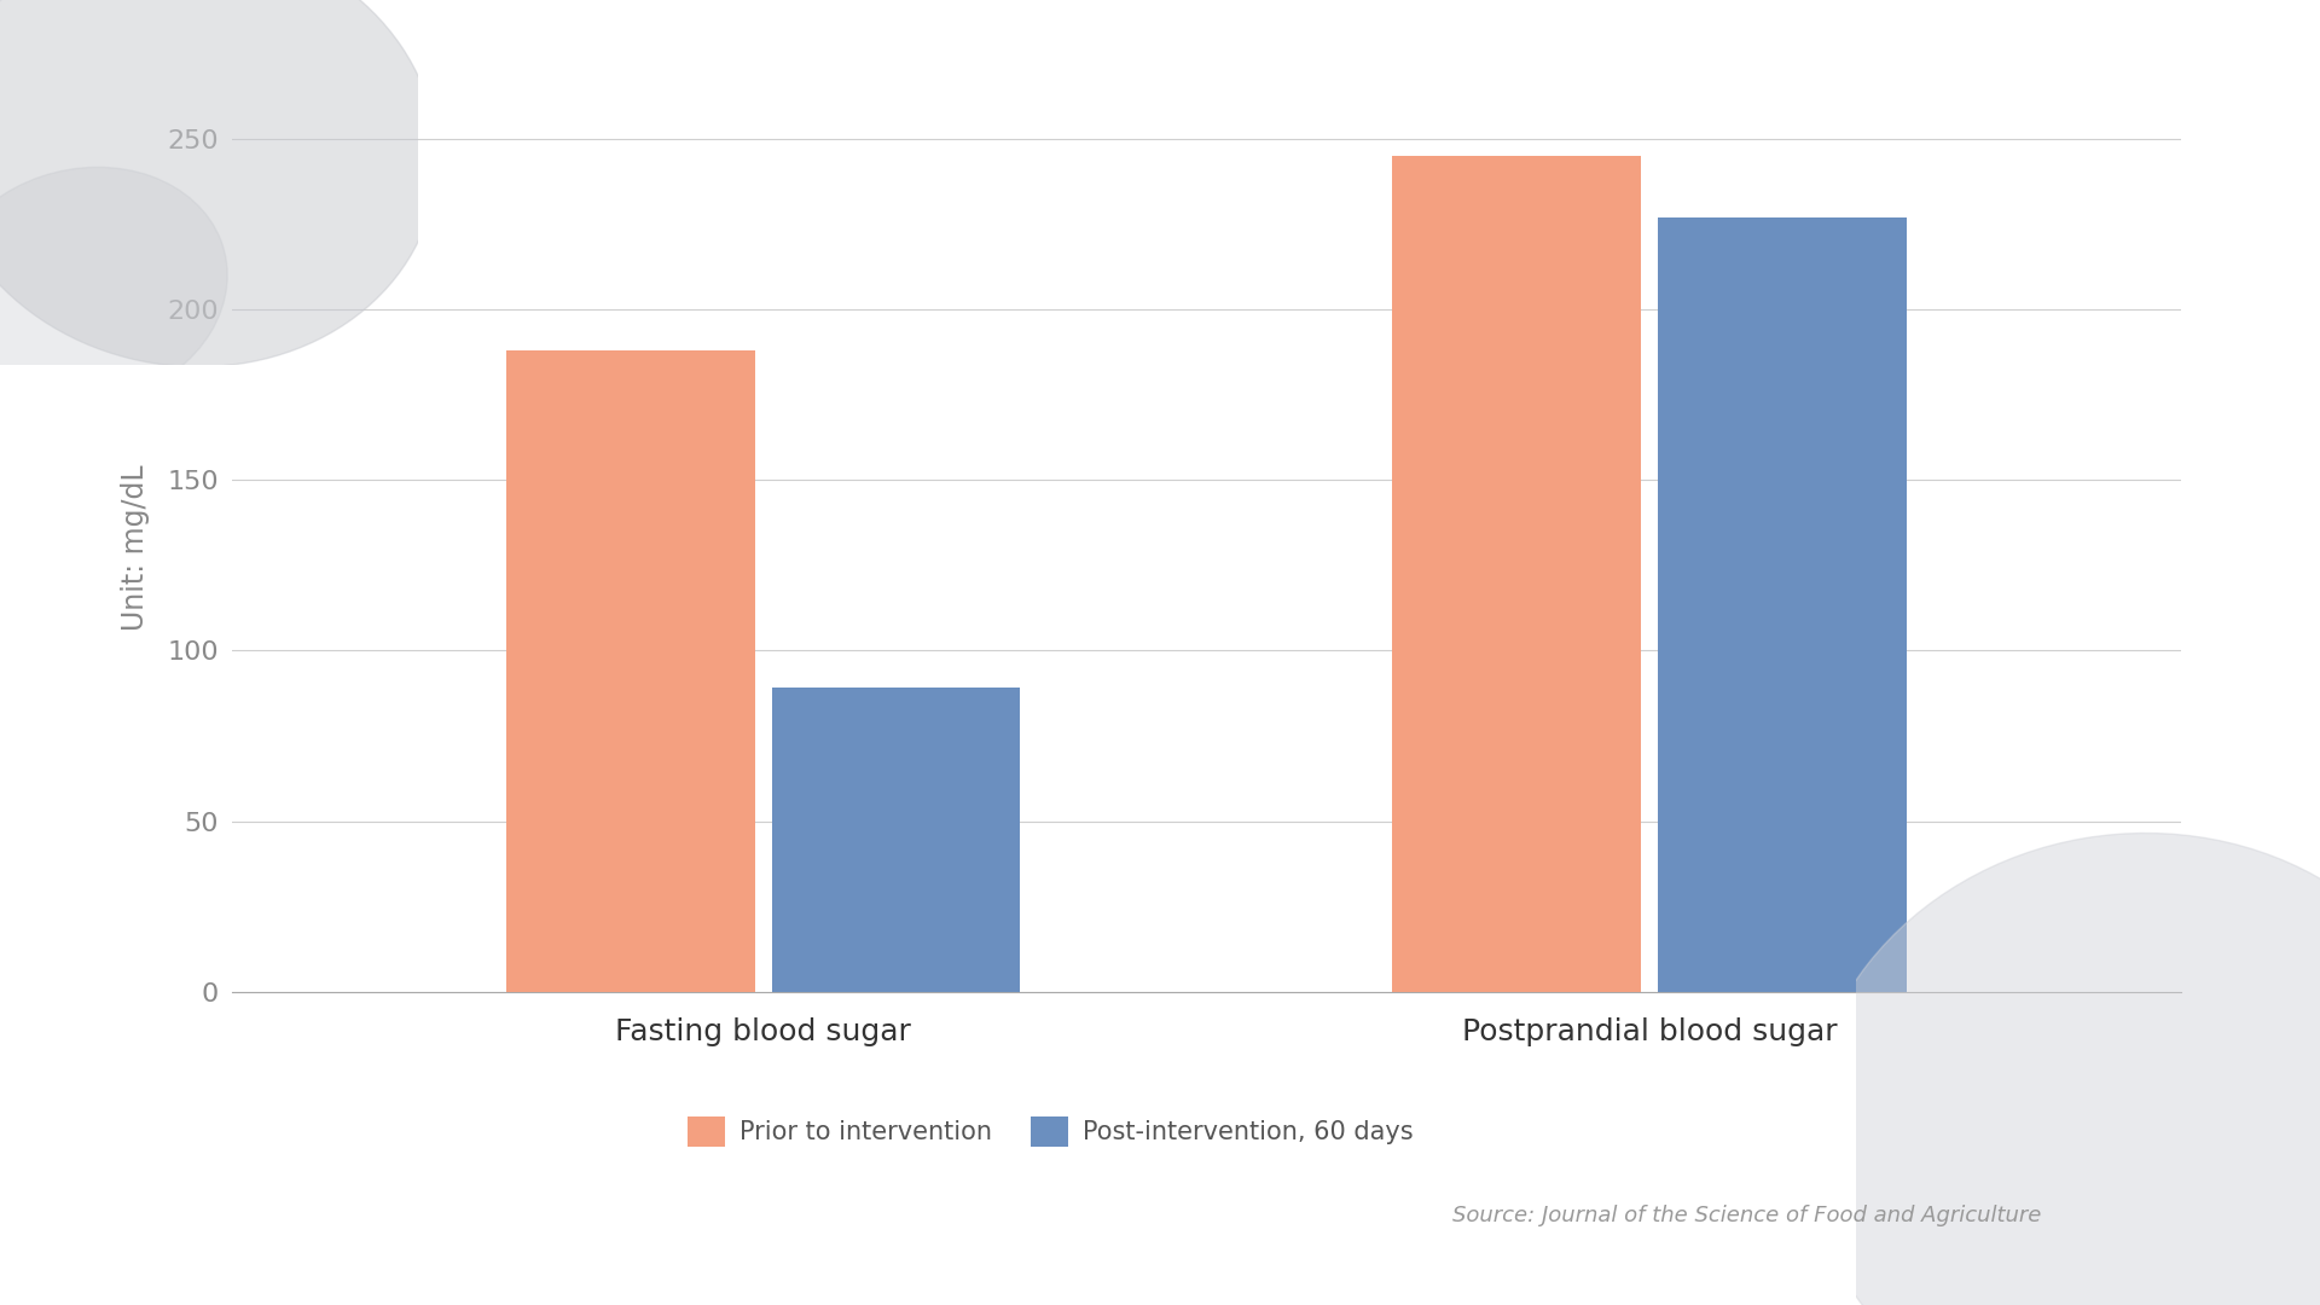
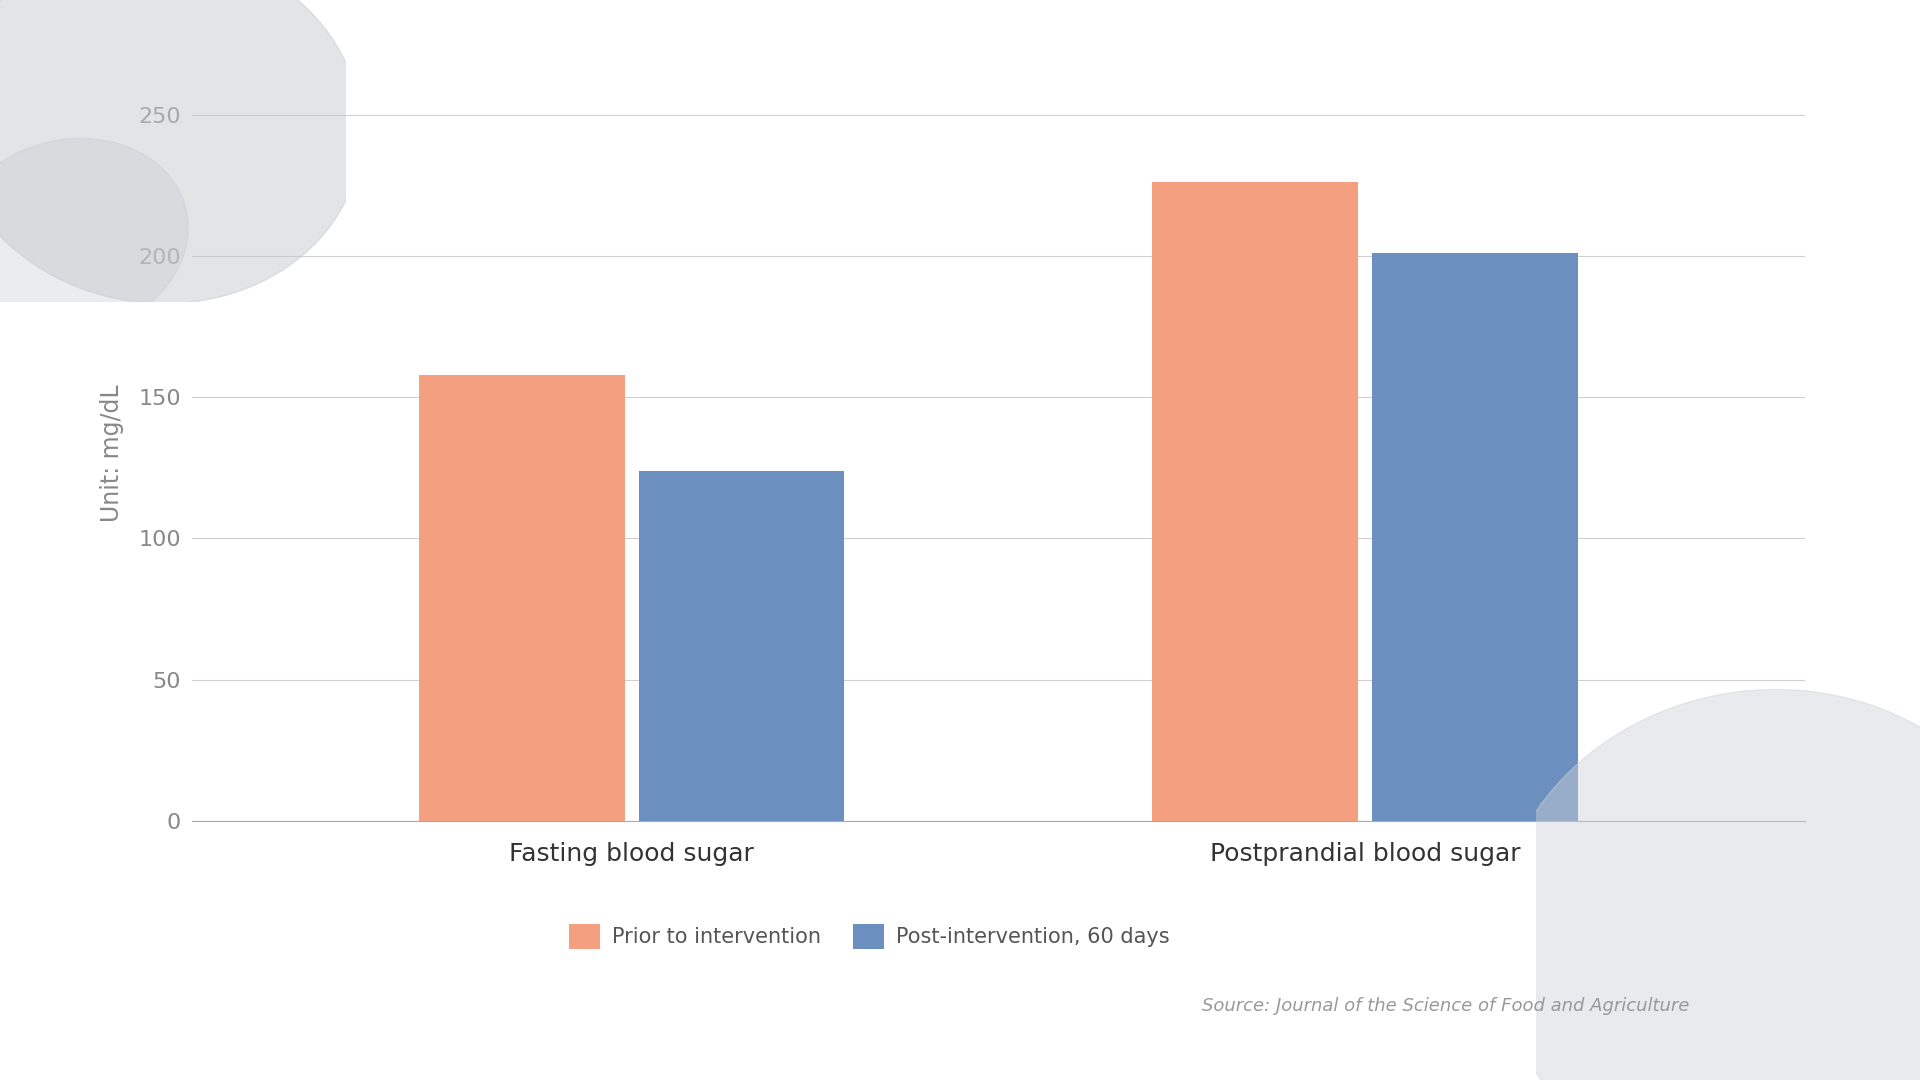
Prior to intervention/Fasting blood sugar: 188 -> 158
Post-intervention, 60 days/Fasting blood sugar: 89 -> 124
Prior to intervention/Postprandial blood sugar: 245 -> 226
Post-intervention, 60 days/Postprandial blood sugar: 227 -> 201
